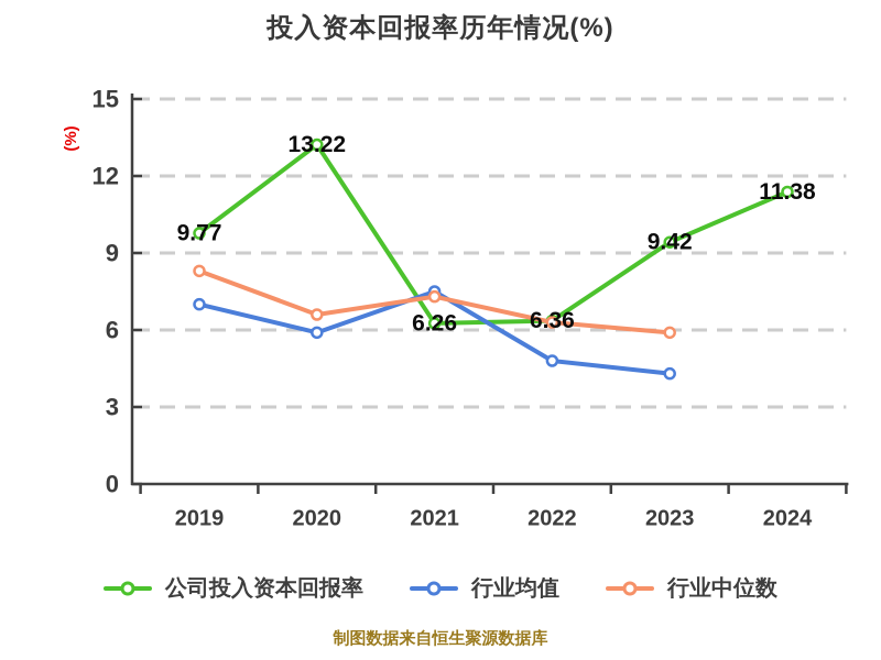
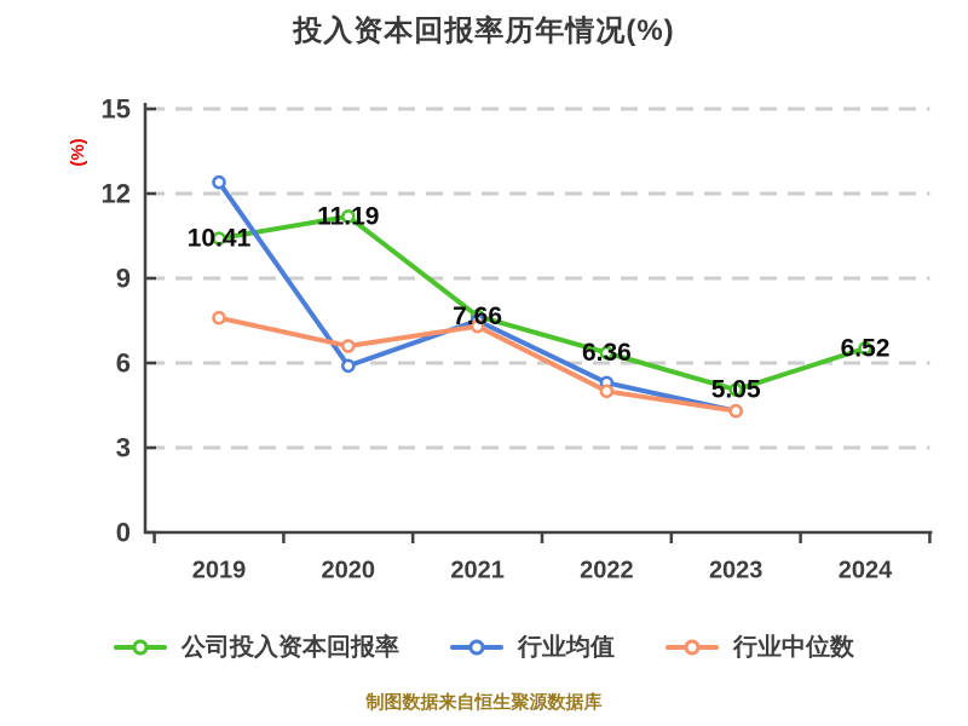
公司投入资本回报率/2019: 9.77 -> 10.41
行业均值/2019: 7.0 -> 12.4
行业中位数/2019: 8.3 -> 7.6
公司投入资本回报率/2020: 13.22 -> 11.19
公司投入资本回报率/2021: 6.26 -> 7.66
行业均值/2022: 4.8 -> 5.3
行业中位数/2022: 6.3 -> 5.0
公司投入资本回报率/2023: 9.42 -> 5.05
行业中位数/2023: 5.9 -> 4.3
公司投入资本回报率/2024: 11.38 -> 6.52
